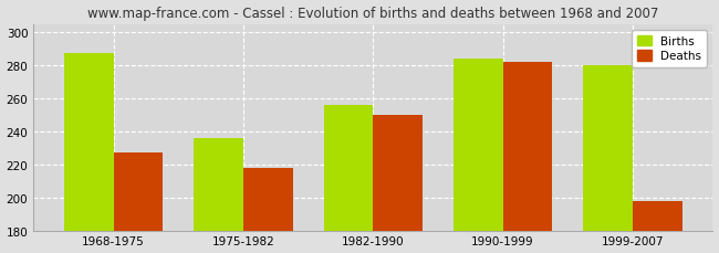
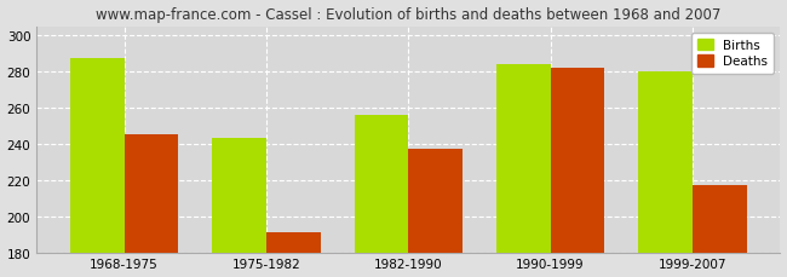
Deaths/1968-1975: 227 -> 245
Births/1975-1982: 236 -> 243
Deaths/1975-1982: 218 -> 191
Deaths/1982-1990: 250 -> 237
Deaths/1999-2007: 198 -> 217
